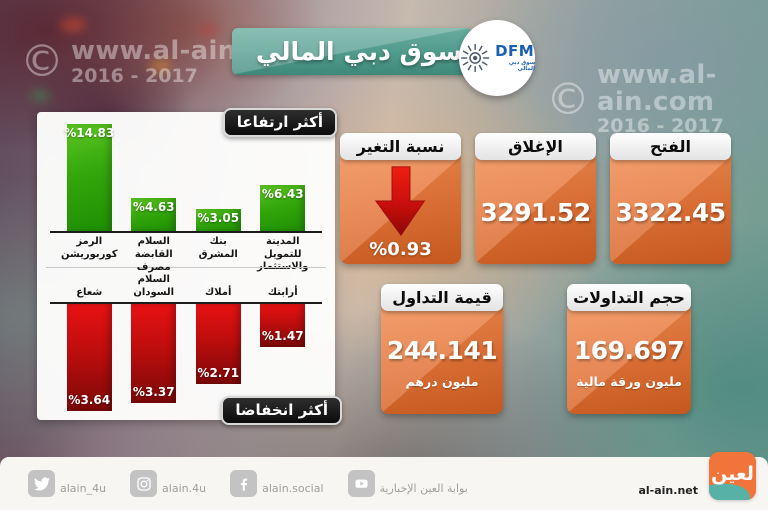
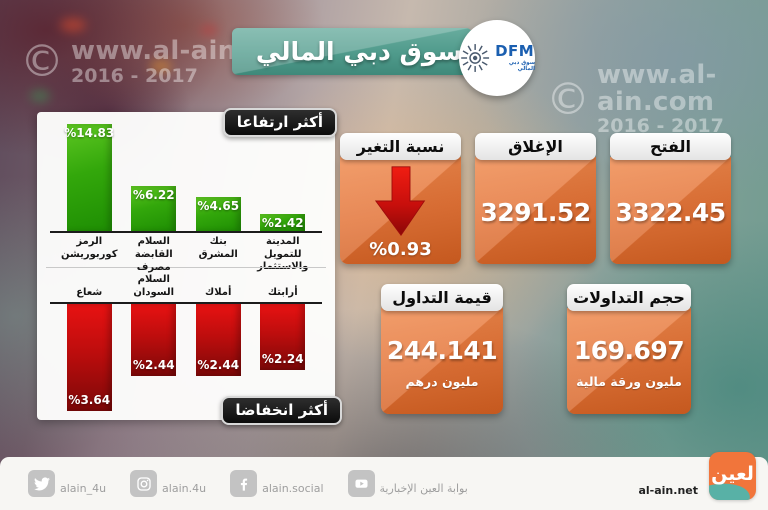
أكثر ارتفاعا/السلام القابضة: 4.63 -> 6.22
أكثر ارتفاعا/بنك المشرق: 3.05 -> 4.65
أكثر ارتفاعا/المدينة للتمويل والاستثمار: 6.43 -> 2.42
أكثر انخفاضا/مصرف السلام السودان: 3.37 -> 2.44
أكثر انخفاضا/أملاك: 2.71 -> 2.44
أكثر انخفاضا/أرابتك: 1.47 -> 2.24
